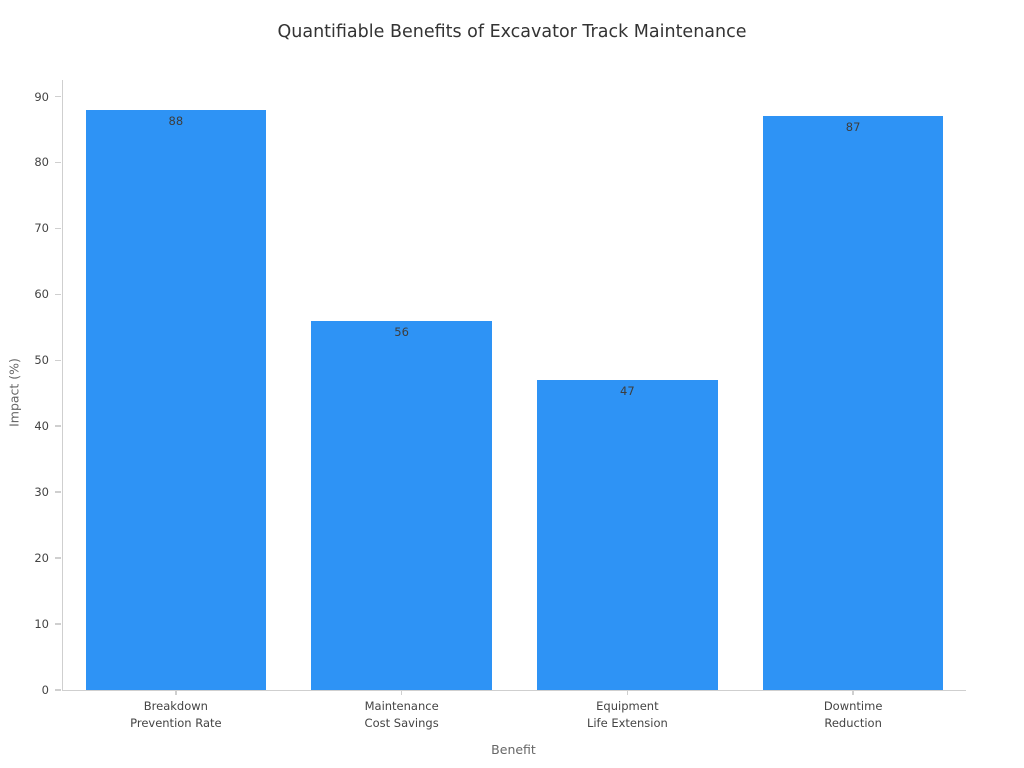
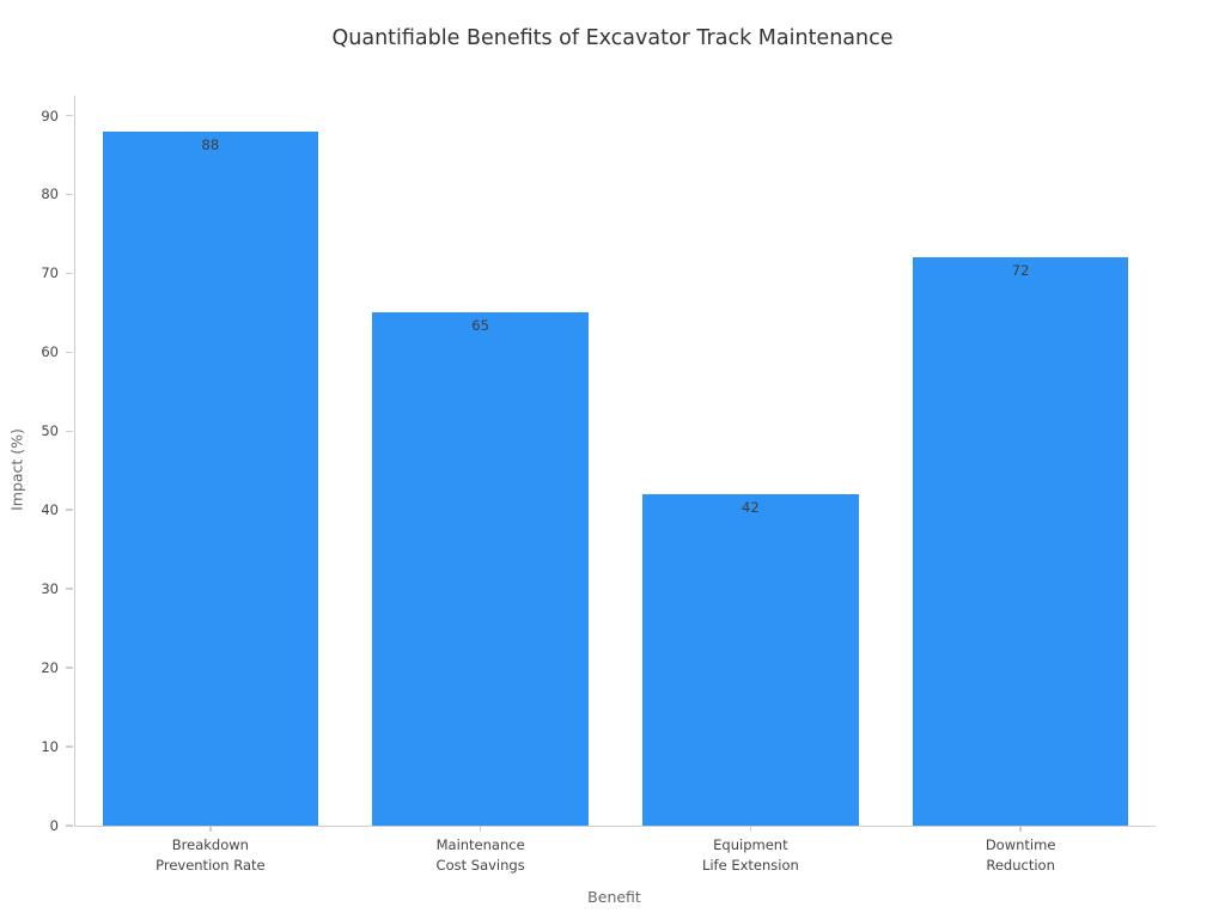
Maintenance Cost Savings: 56 -> 65
Equipment Life Extension: 47 -> 42
Downtime Reduction: 87 -> 72
